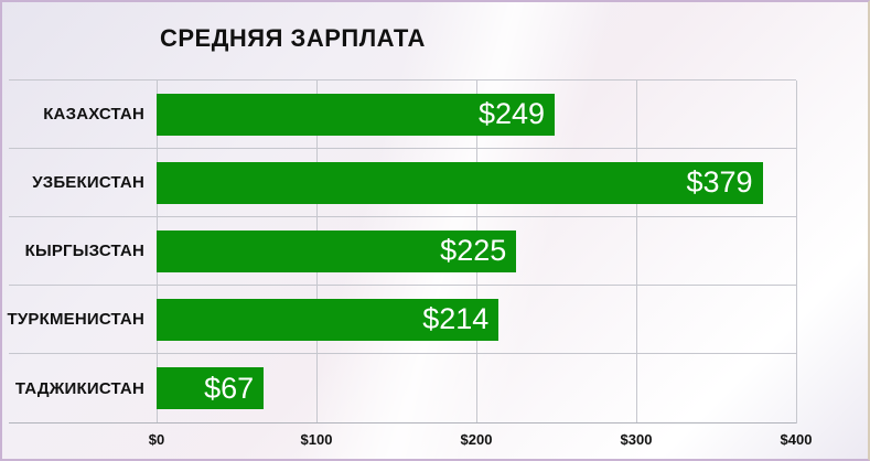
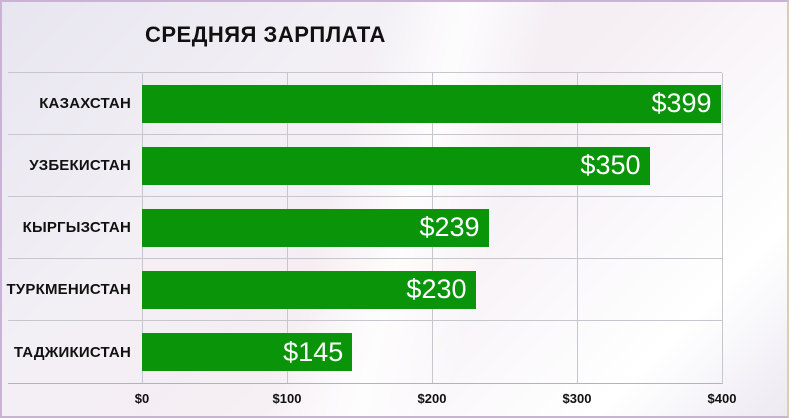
КАЗАХСТАН: $249 -> $399
УЗБЕКИСТАН: $379 -> $350
КЫРГЫЗСТАН: $225 -> $239
ТУРКМЕНИСТАН: $214 -> $230
ТАДЖИКИСТАН: $67 -> $145
